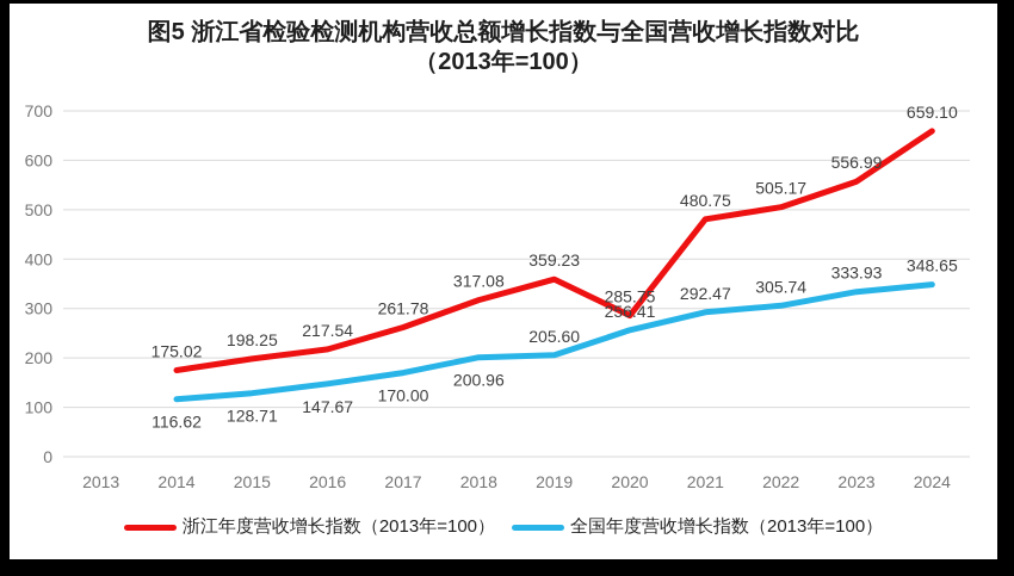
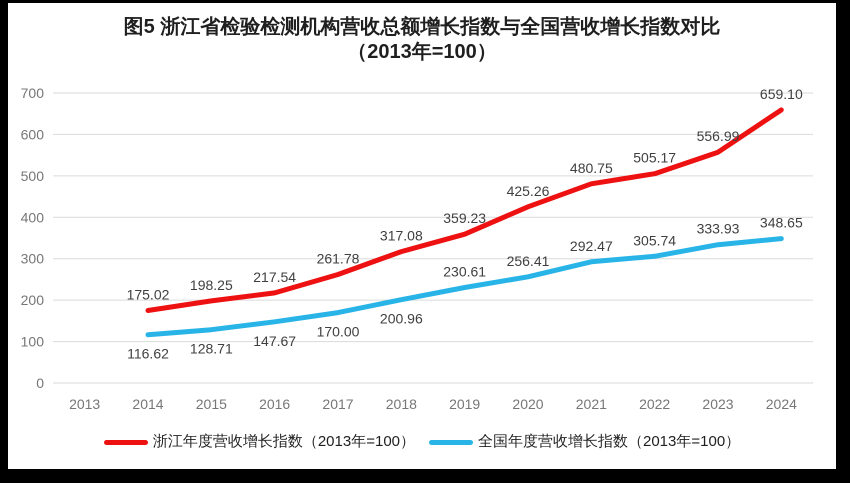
全国年度营收增长指数（2013年=100）/2019: 205.60 -> 230.61
浙江年度营收增长指数（2013年=100）/2020: 285.75 -> 425.26
